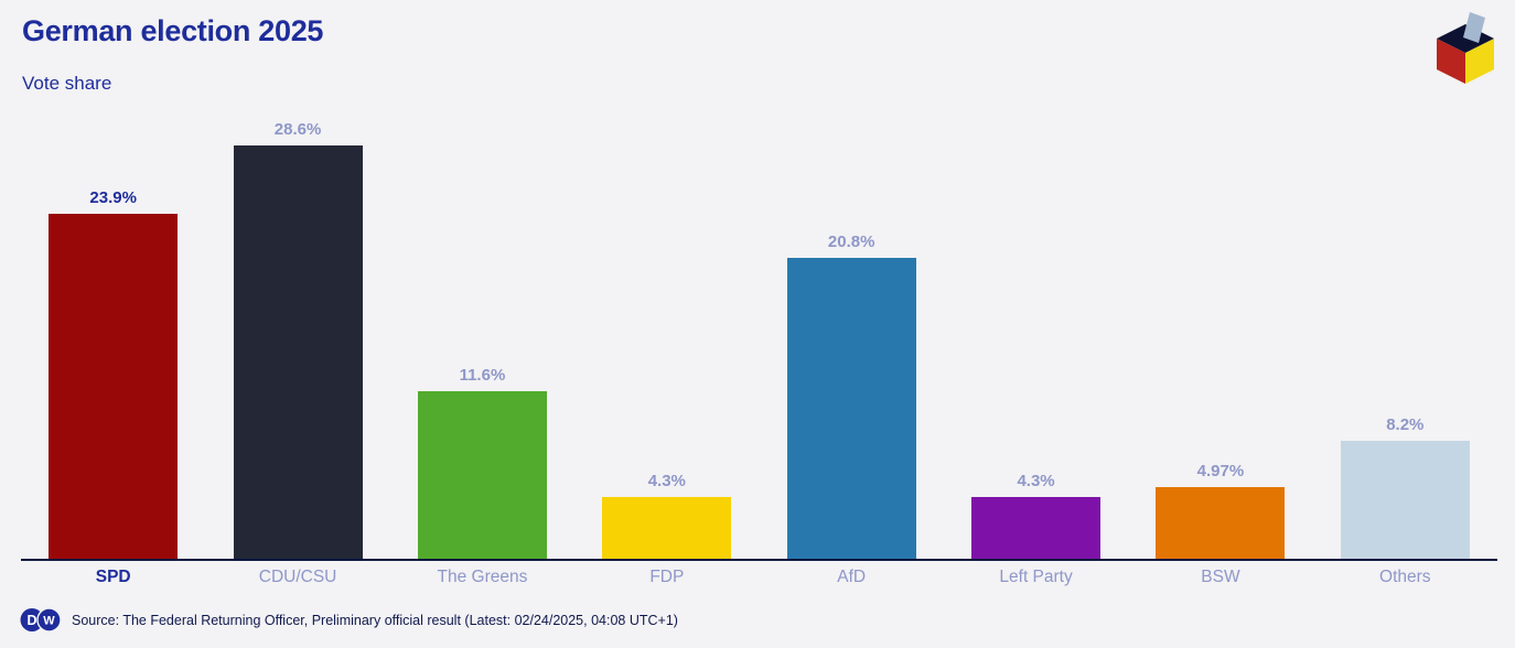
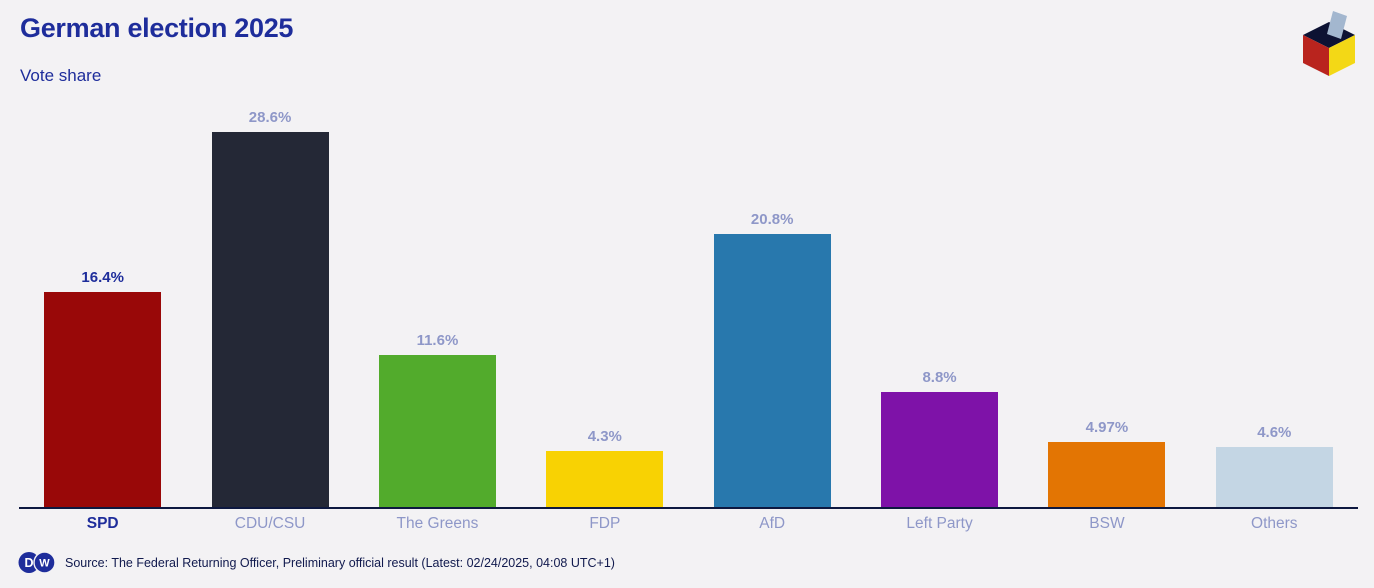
SPD: 23.9% -> 16.4%
Left Party: 4.3% -> 8.8%
Others: 8.2% -> 4.6%
